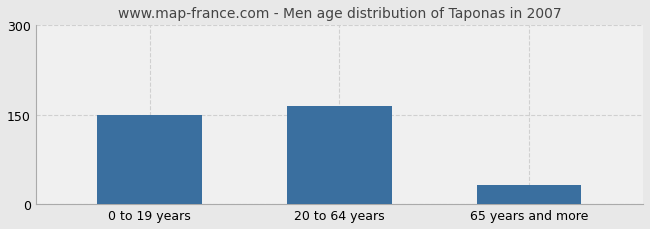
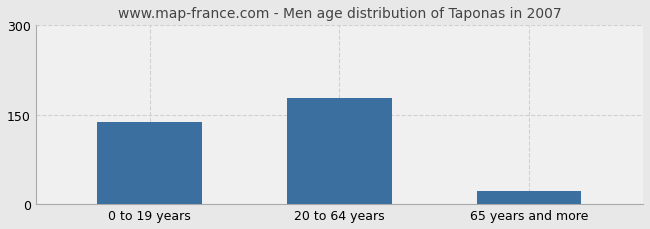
0 to 19 years: 150 -> 138
20 to 64 years: 164 -> 178
65 years and more: 32 -> 22
